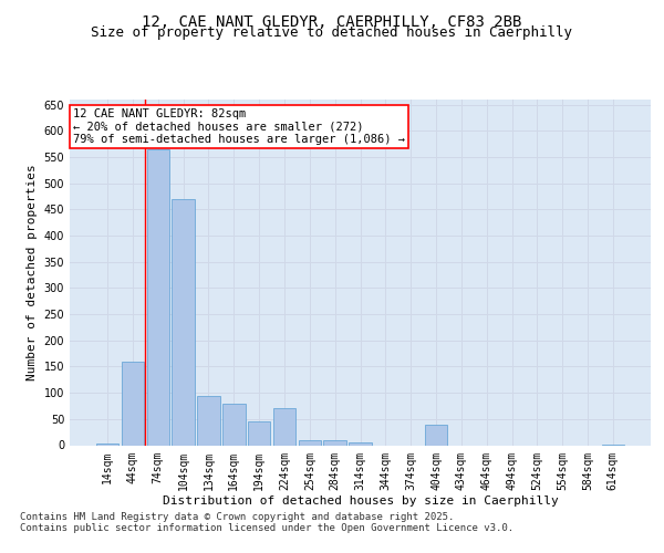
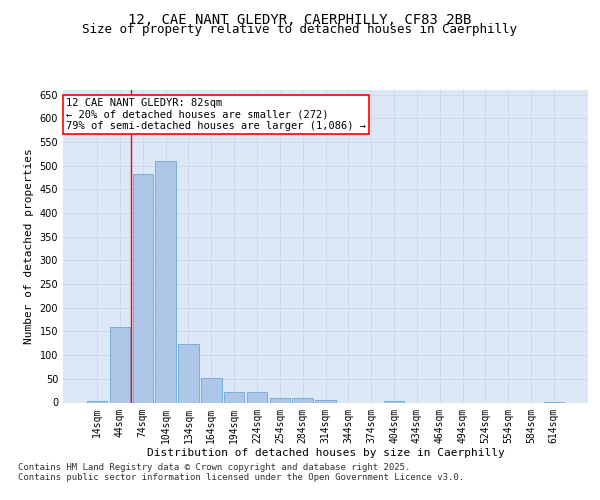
74sqm: 565 -> 483
104sqm: 470 -> 510
134sqm: 95 -> 123
164sqm: 80 -> 52
194sqm: 45 -> 22
224sqm: 70 -> 22
404sqm: 40 -> 3
